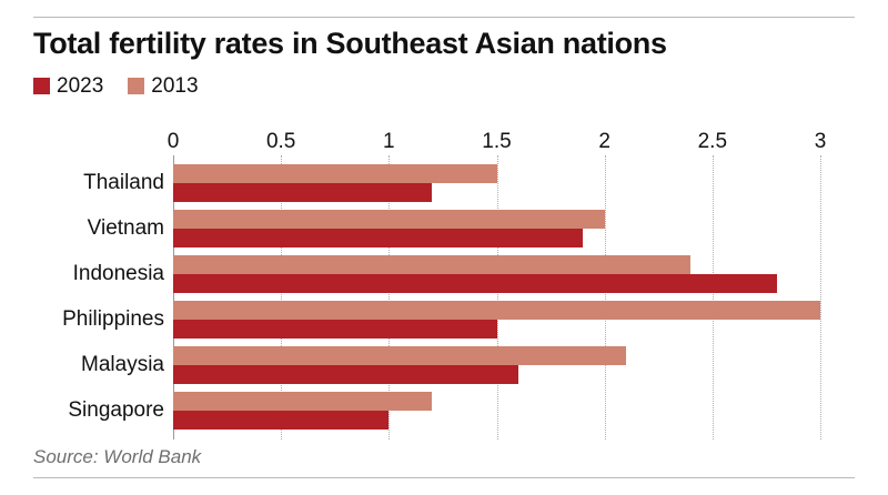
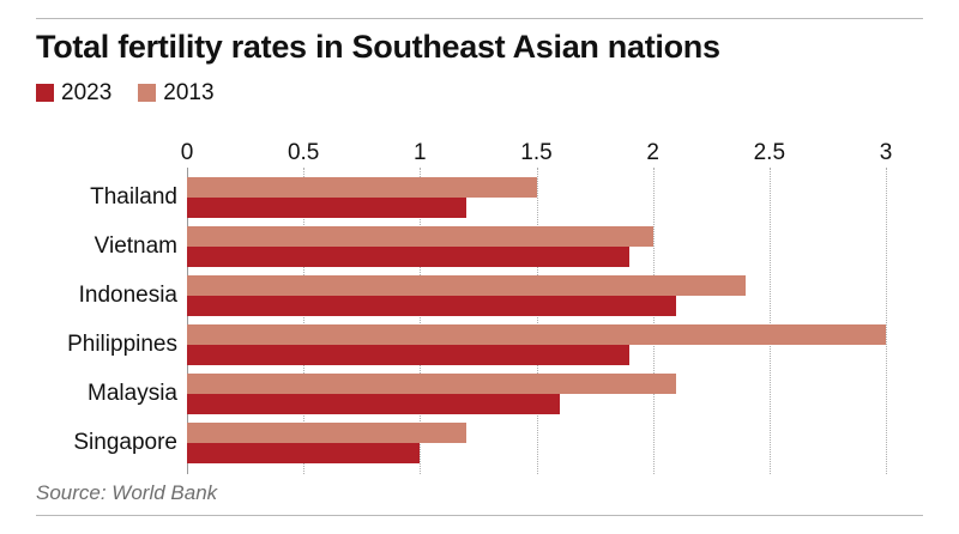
2023/Indonesia: 2.8 -> 2.1
2023/Philippines: 1.5 -> 1.9
